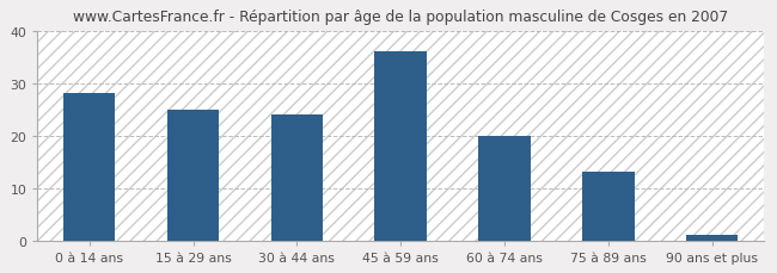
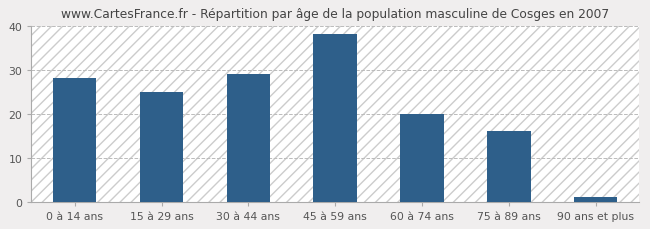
30 à 44 ans: 24 -> 29
45 à 59 ans: 36 -> 38
75 à 89 ans: 13 -> 16
